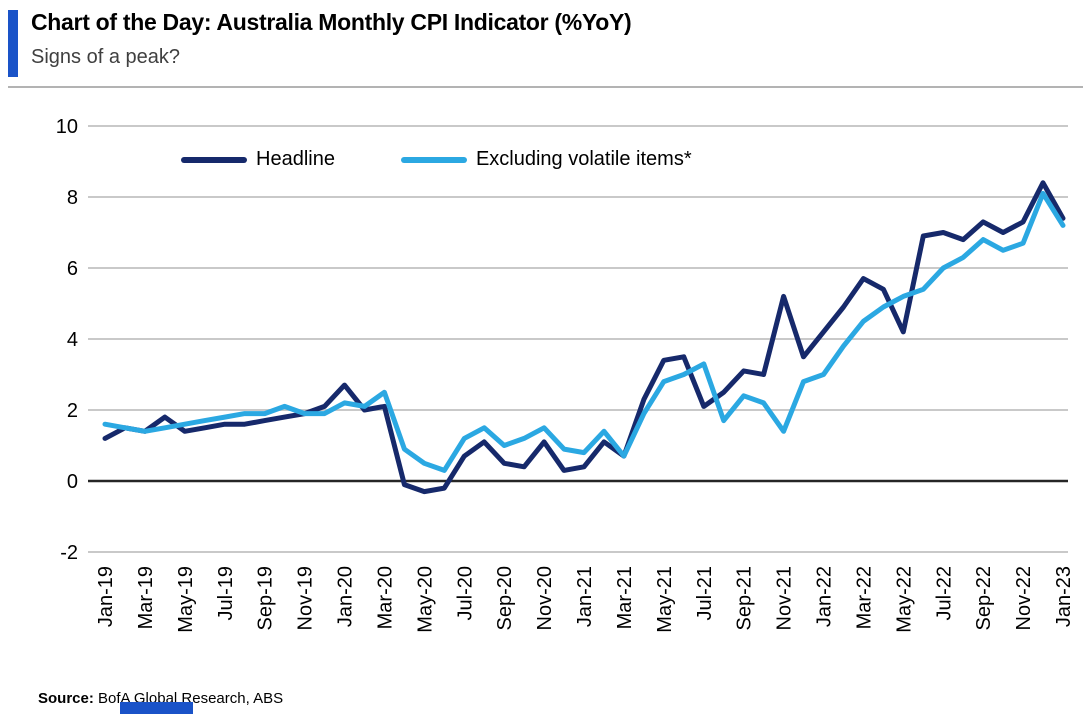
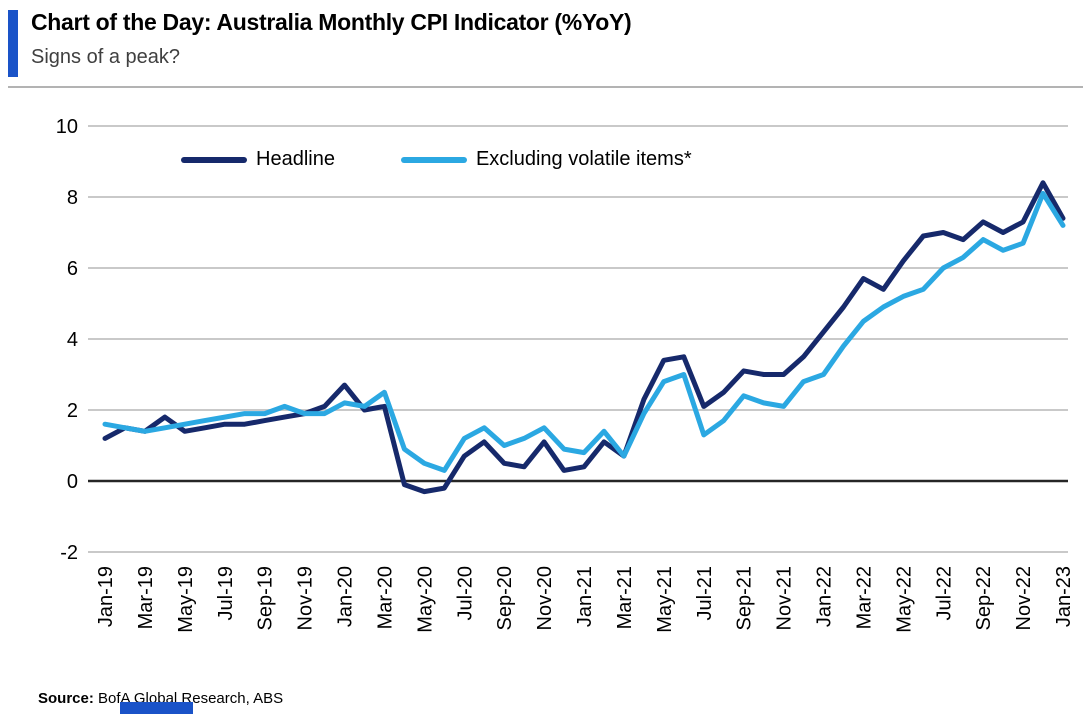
Excluding volatile items*/Jul-21: 3.3 -> 1.3
Headline/Nov-21: 5.2 -> 3.0
Excluding volatile items*/Nov-21: 1.4 -> 2.1
Headline/May-22: 4.2 -> 6.2
